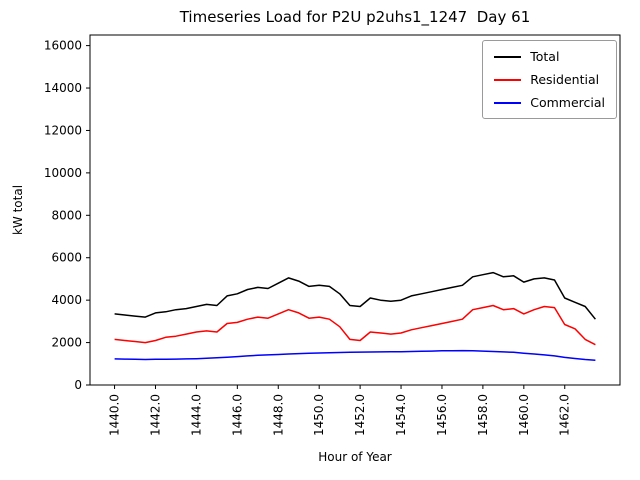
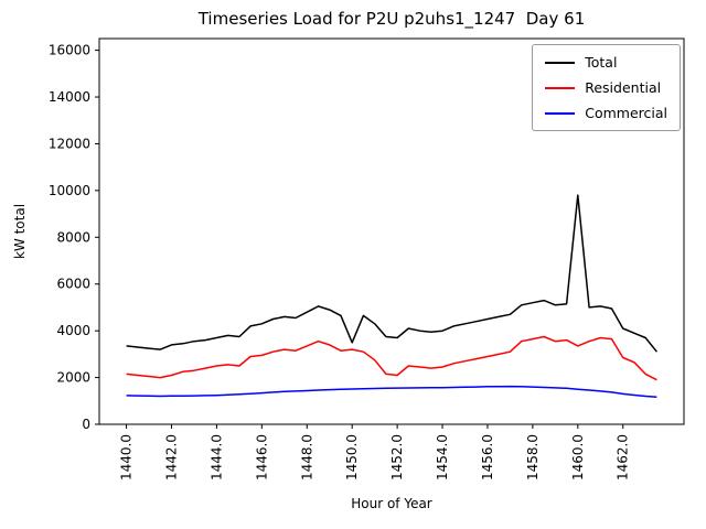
Total/1450.0: 4700 -> 3500
Total/1460.0: 4800 -> 9800
